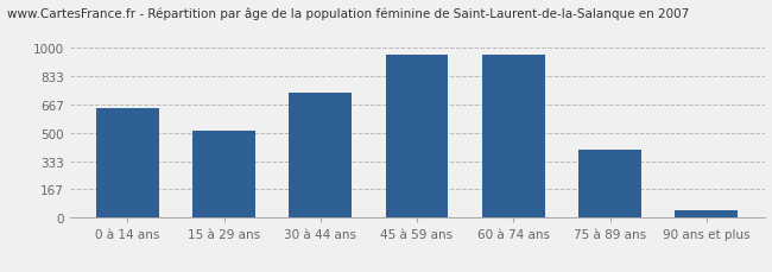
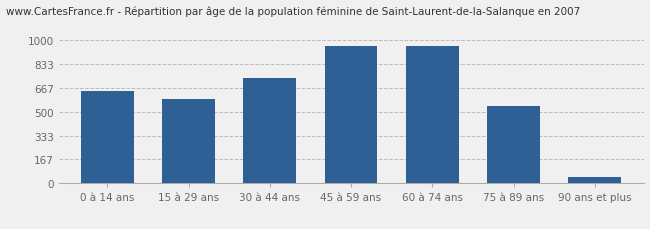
15 à 29 ans: 510 -> 590
75 à 89 ans: 400 -> 540
